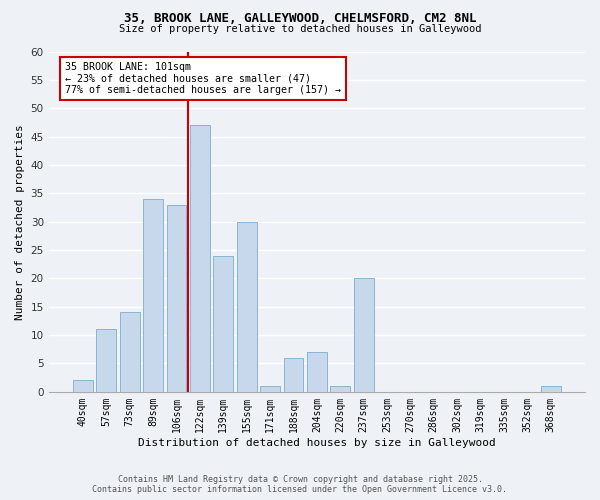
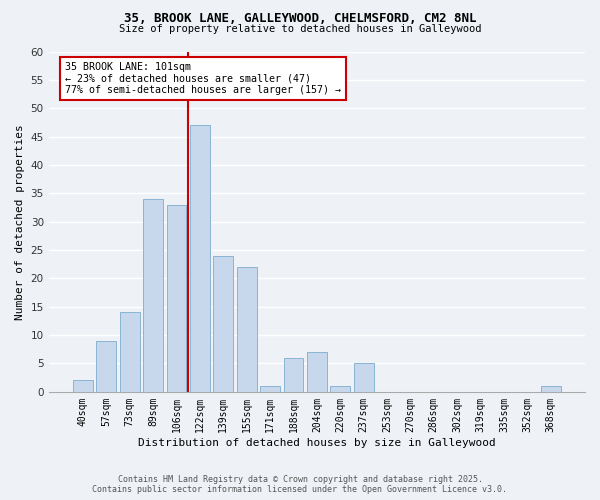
57sqm: 11 -> 9
155sqm: 30 -> 22
237sqm: 20 -> 5
